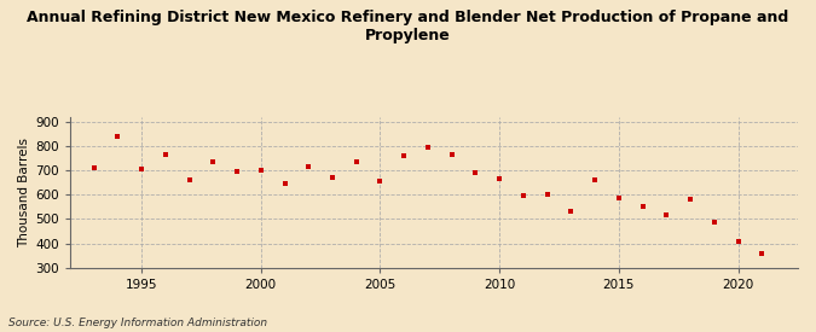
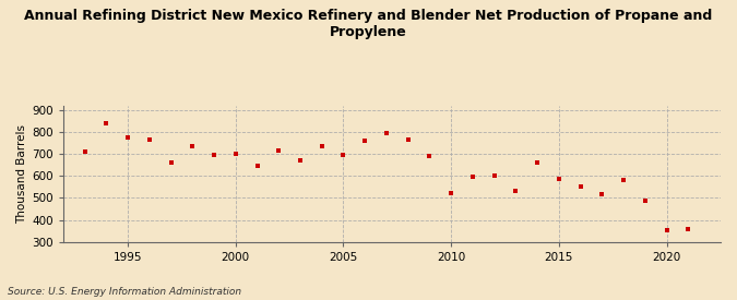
1995: 705 -> 775
2005: 655 -> 695
2010: 665 -> 520
2020: 410 -> 355
